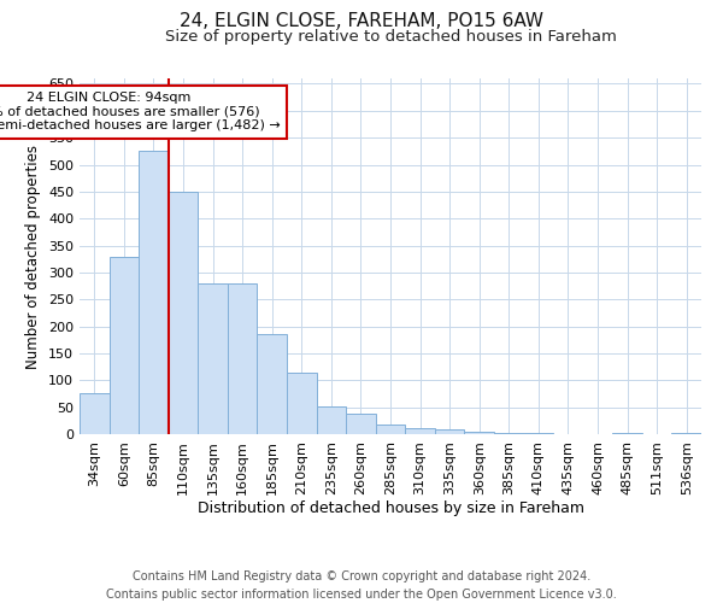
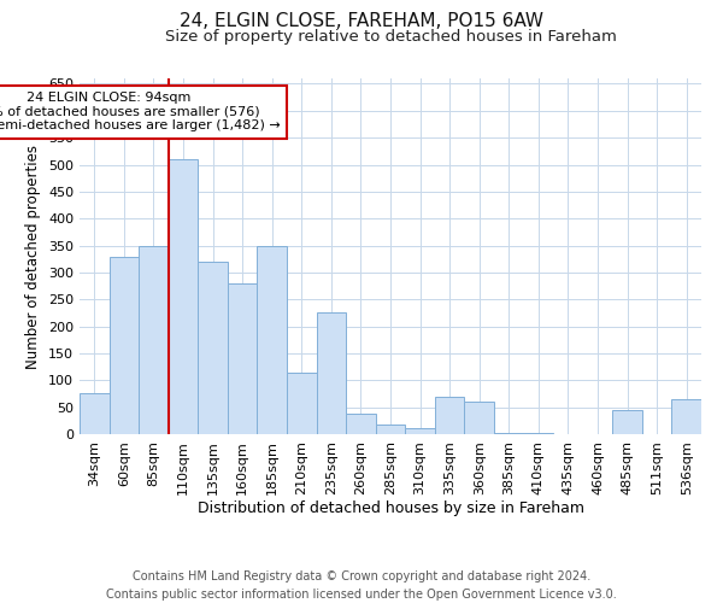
85sqm: 525 -> 350
110sqm: 450 -> 510
135sqm: 280 -> 320
185sqm: 185 -> 350
235sqm: 52 -> 225
335sqm: 8 -> 70
360sqm: 4 -> 60
485sqm: 3 -> 45
536sqm: 3 -> 65
